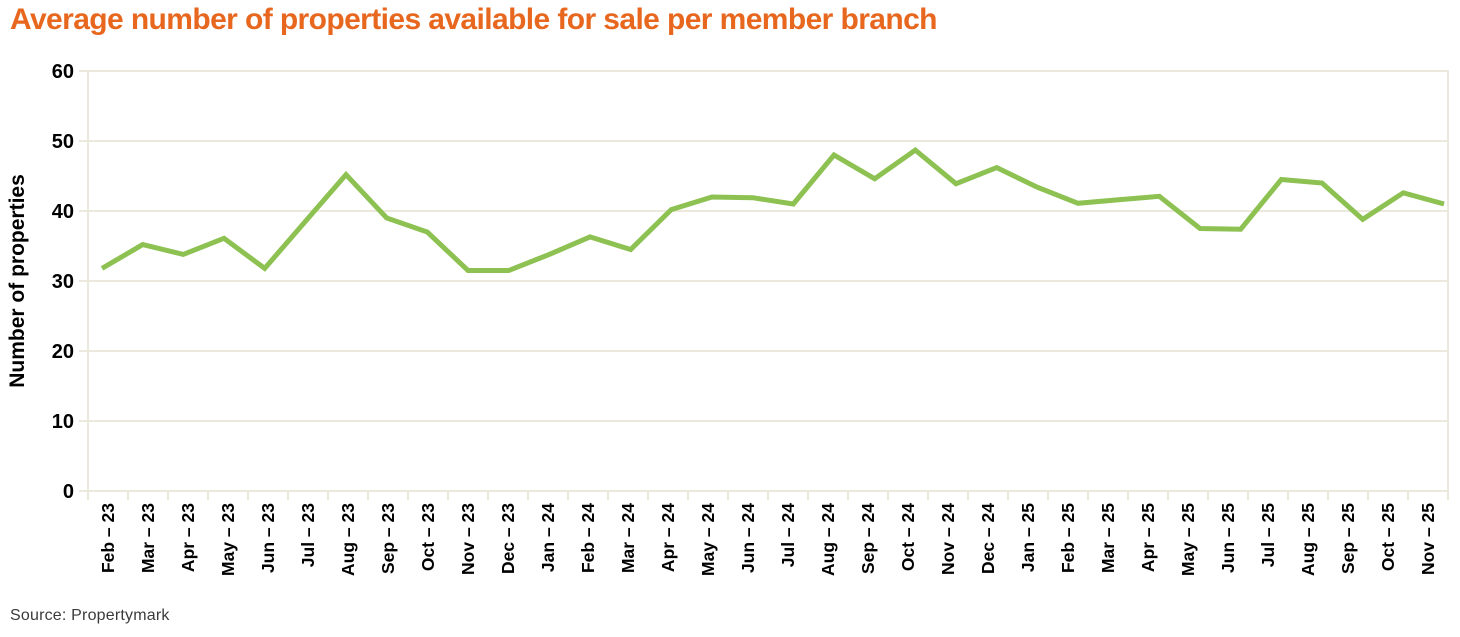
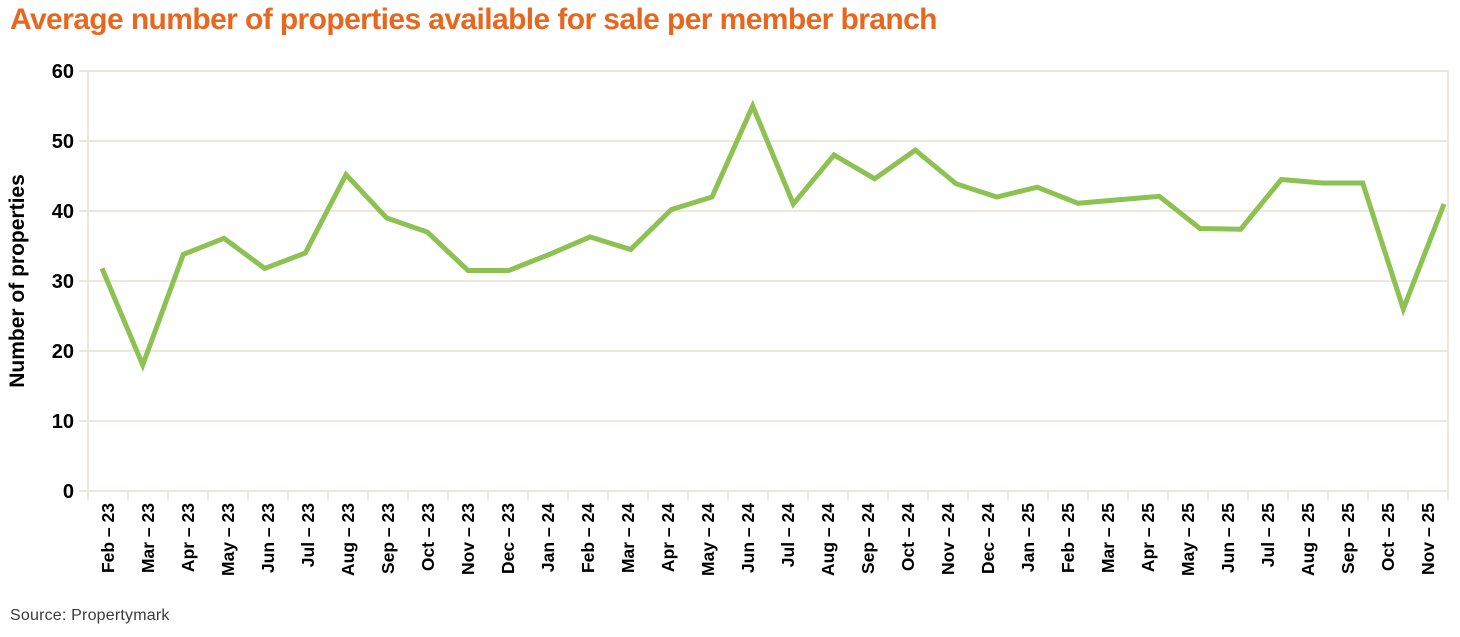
Mar – 23: 35 -> 18
Jul – 23: 38 -> 34
Jun – 24: 42 -> 55
Dec – 24: 46 -> 42
Sep – 25: 39 -> 44
Oct – 25: 43 -> 26
